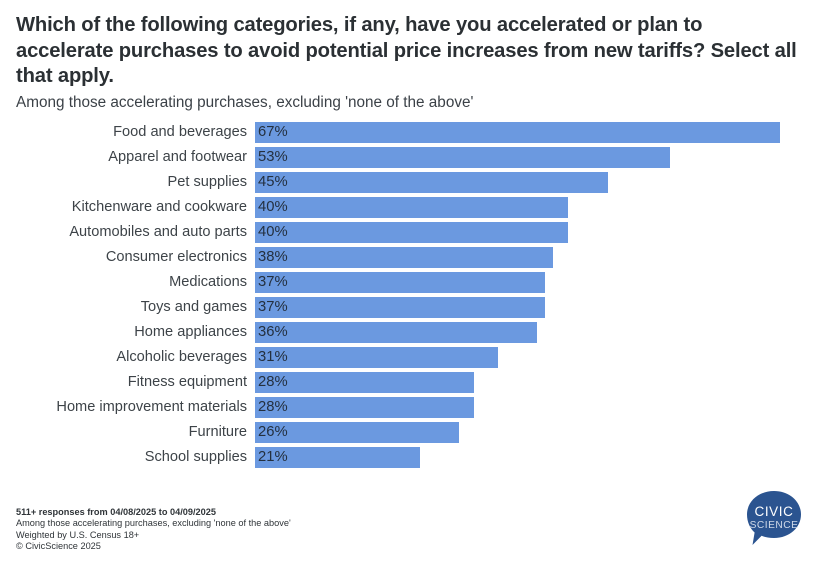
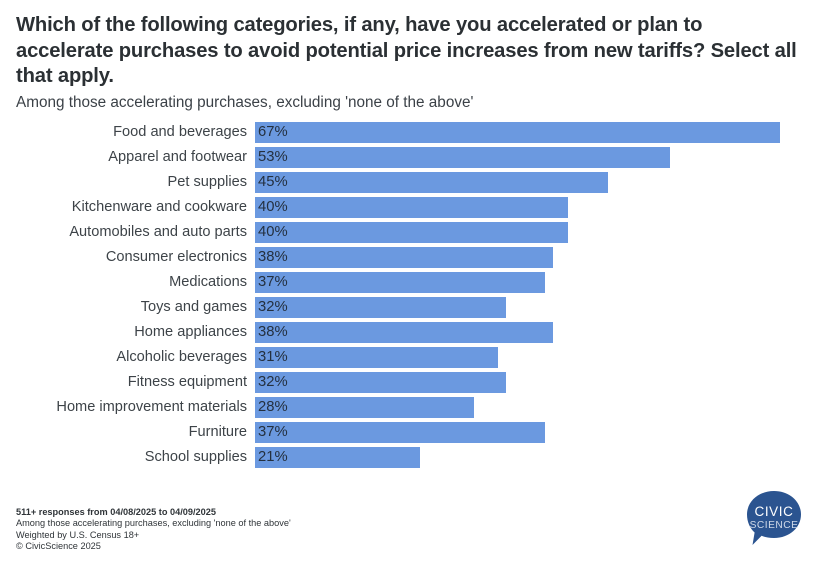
Toys and games: 37% -> 32%
Home appliances: 36% -> 38%
Fitness equipment: 28% -> 32%
Furniture: 26% -> 37%
